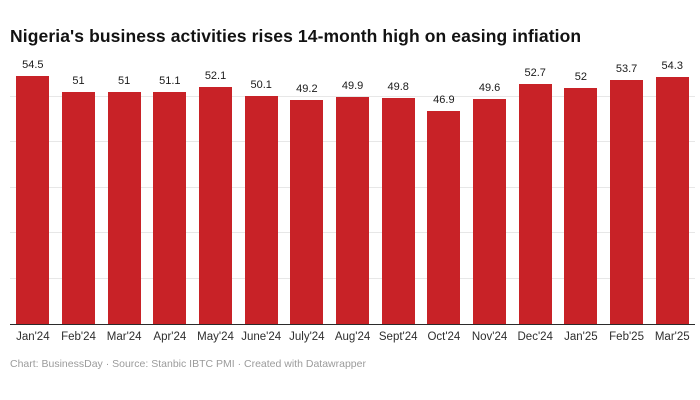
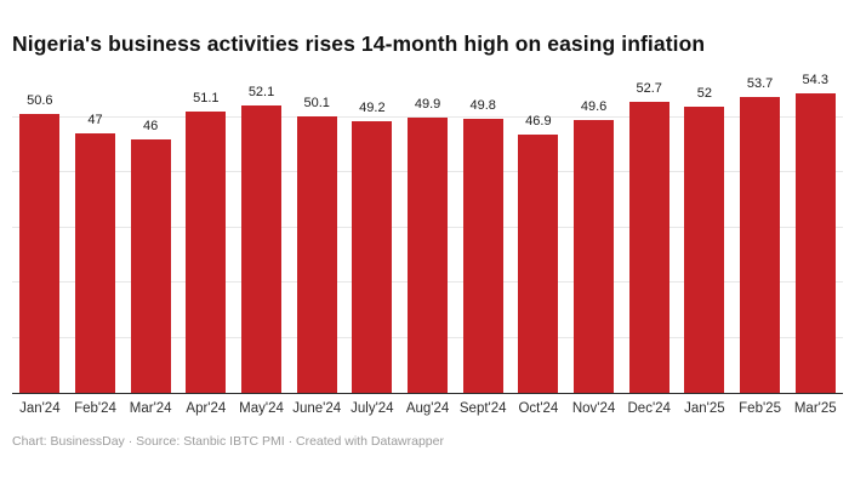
Jan'24: 54.5 -> 50.6
Feb'24: 51 -> 47
Mar'24: 51 -> 46
